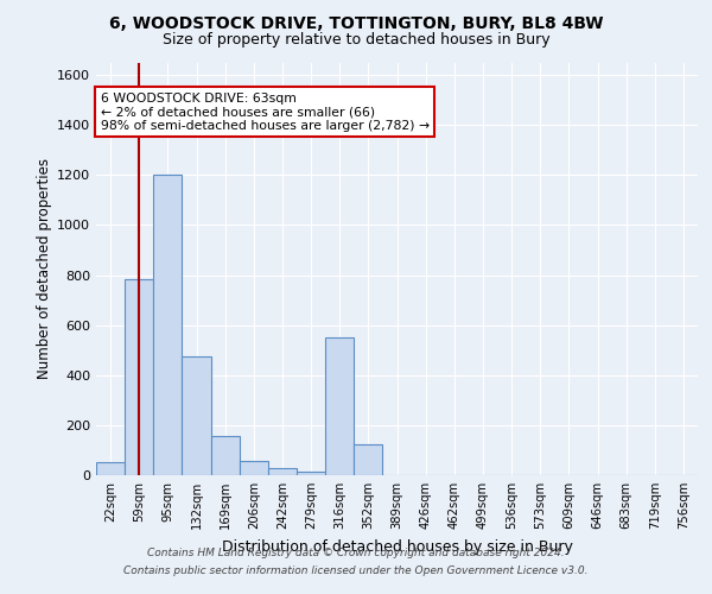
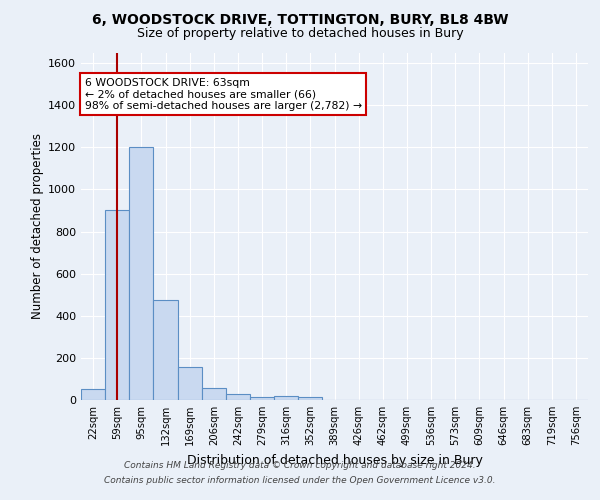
59sqm: 785 -> 900
316sqm: 550 -> 18
352sqm: 125 -> 15
